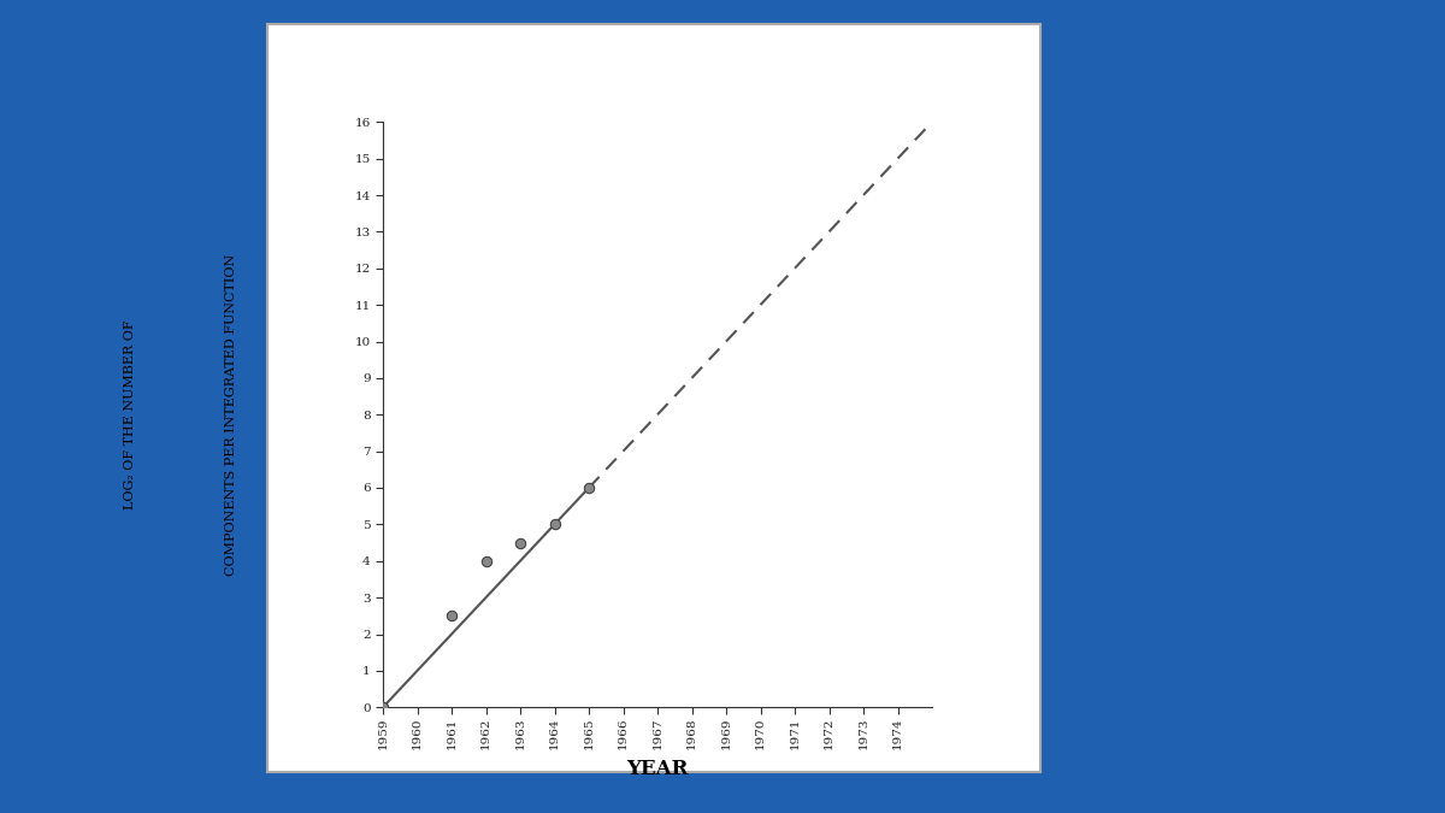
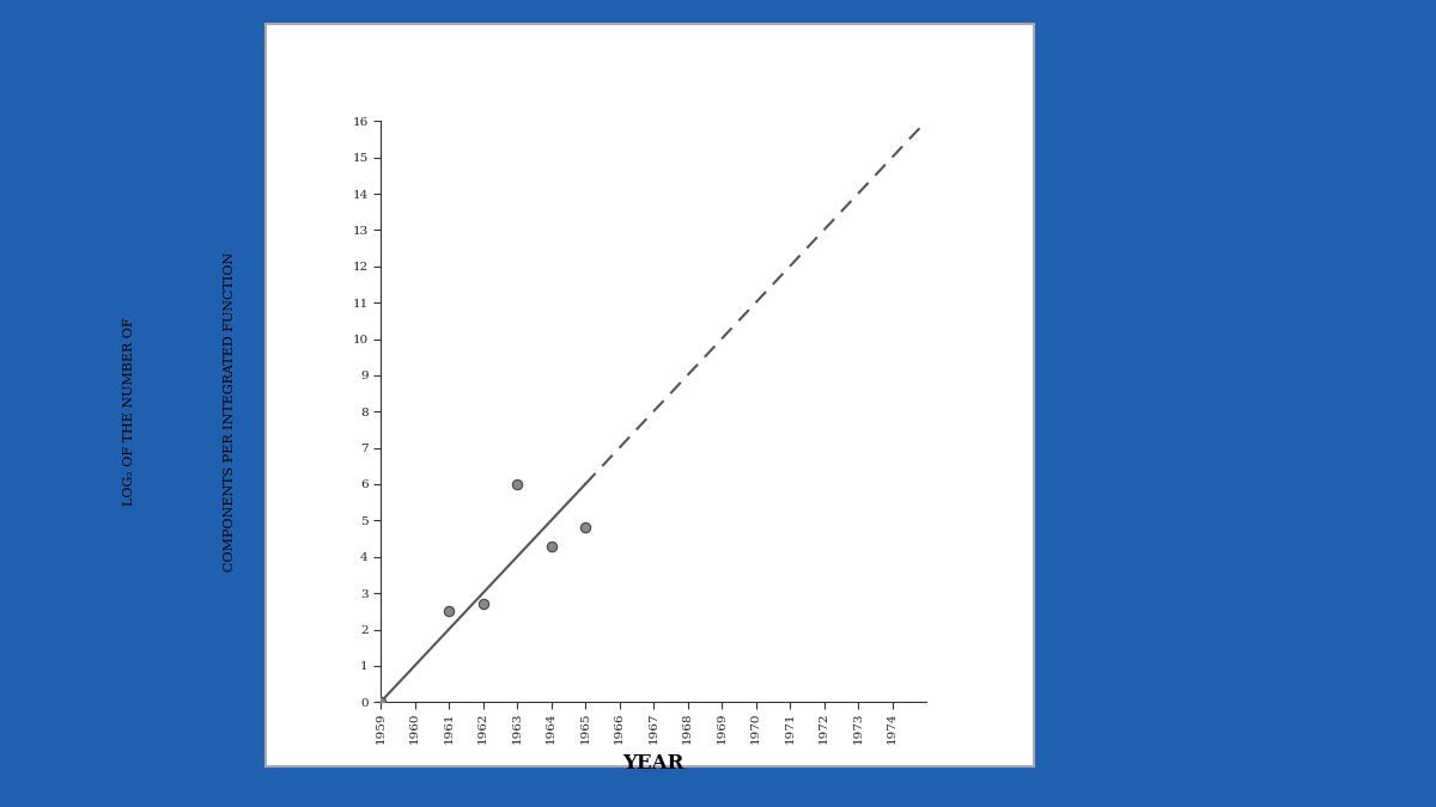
1962: 4.0 -> 2.7
1963: 4.5 -> 6.0
1964: 5.0 -> 4.3
1965: 6.0 -> 4.8
